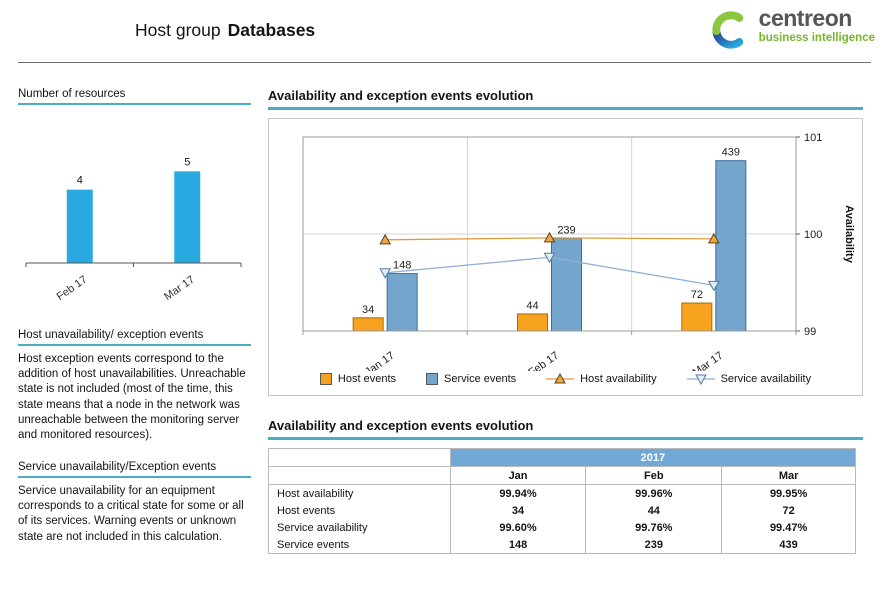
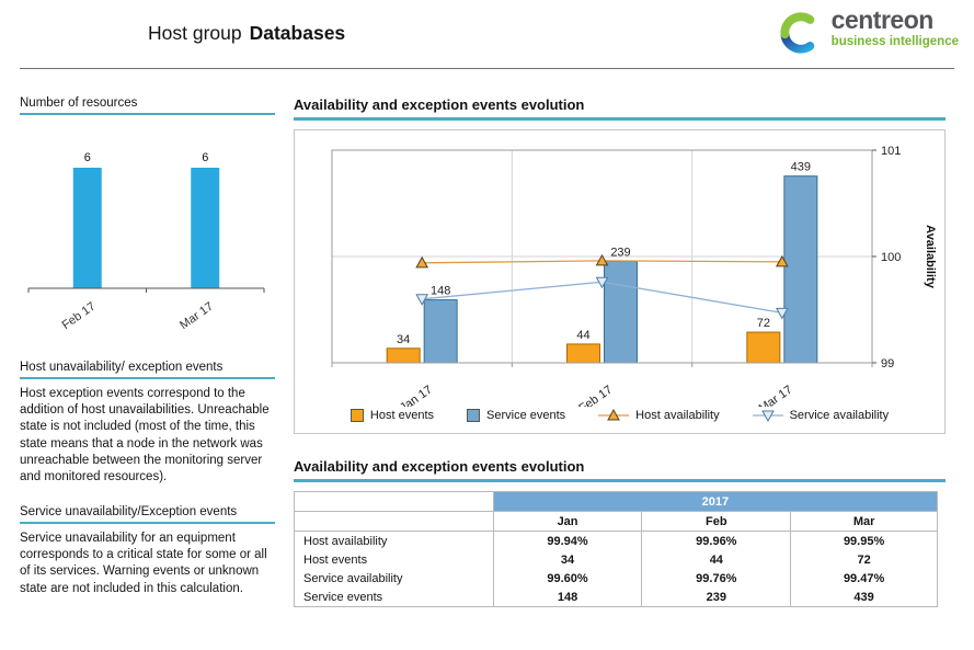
Number of resources/Feb 17: 4 -> 6
Number of resources/Mar 17: 5 -> 6
